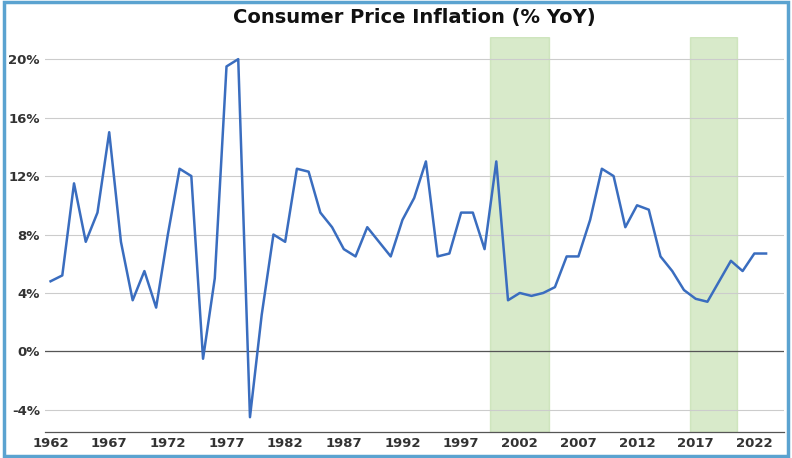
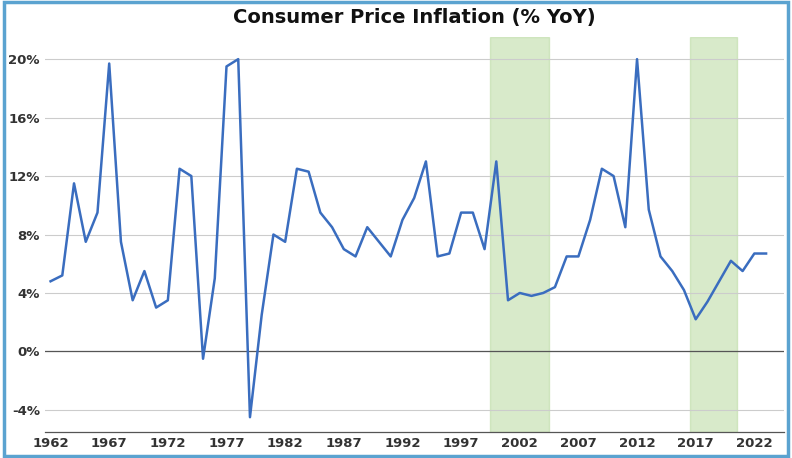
1967: 15.0% -> 19.7%
1972: 8.0% -> 3.5%
2012: 10.0% -> 20.0%
2017: 3.6% -> 2.2%
